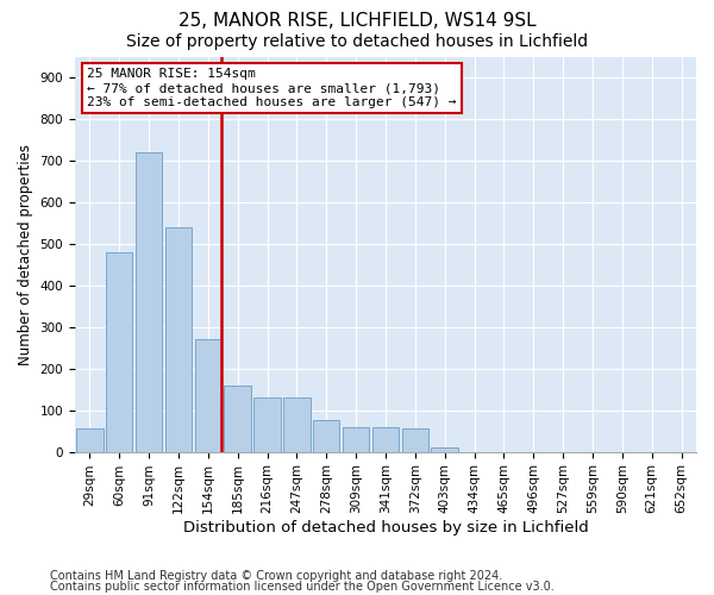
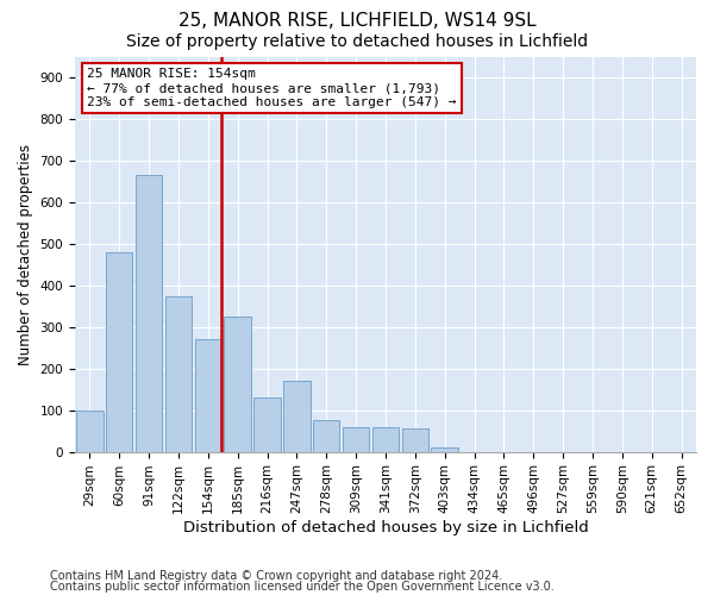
29sqm: 55 -> 100
91sqm: 720 -> 665
122sqm: 540 -> 375
185sqm: 160 -> 325
247sqm: 130 -> 170
